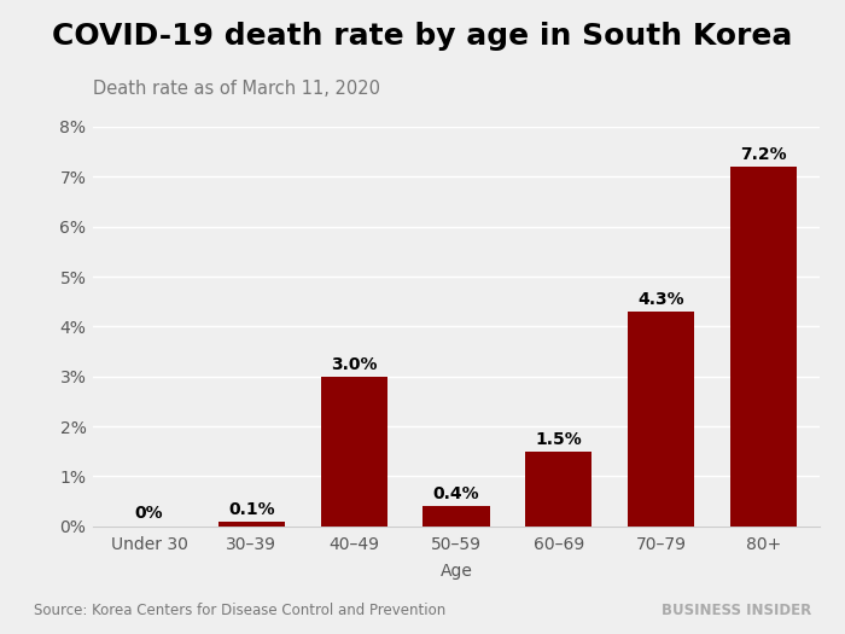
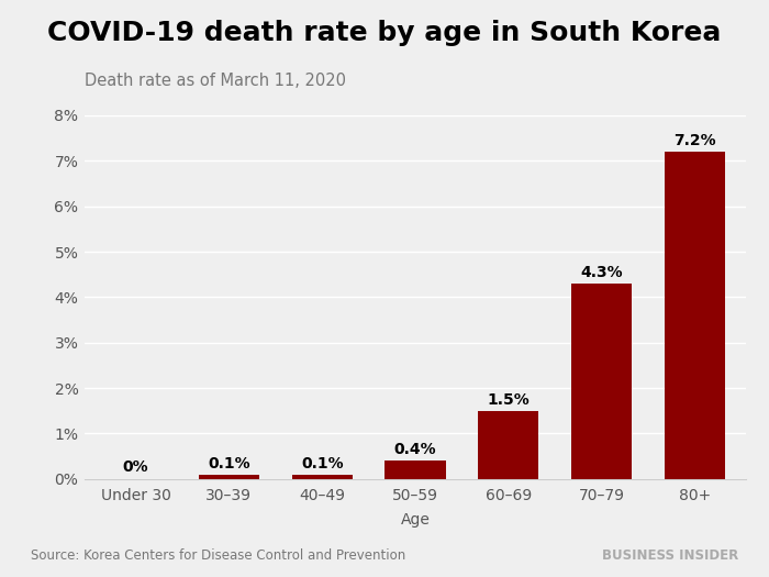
40–49: 3.0% -> 0.1%
